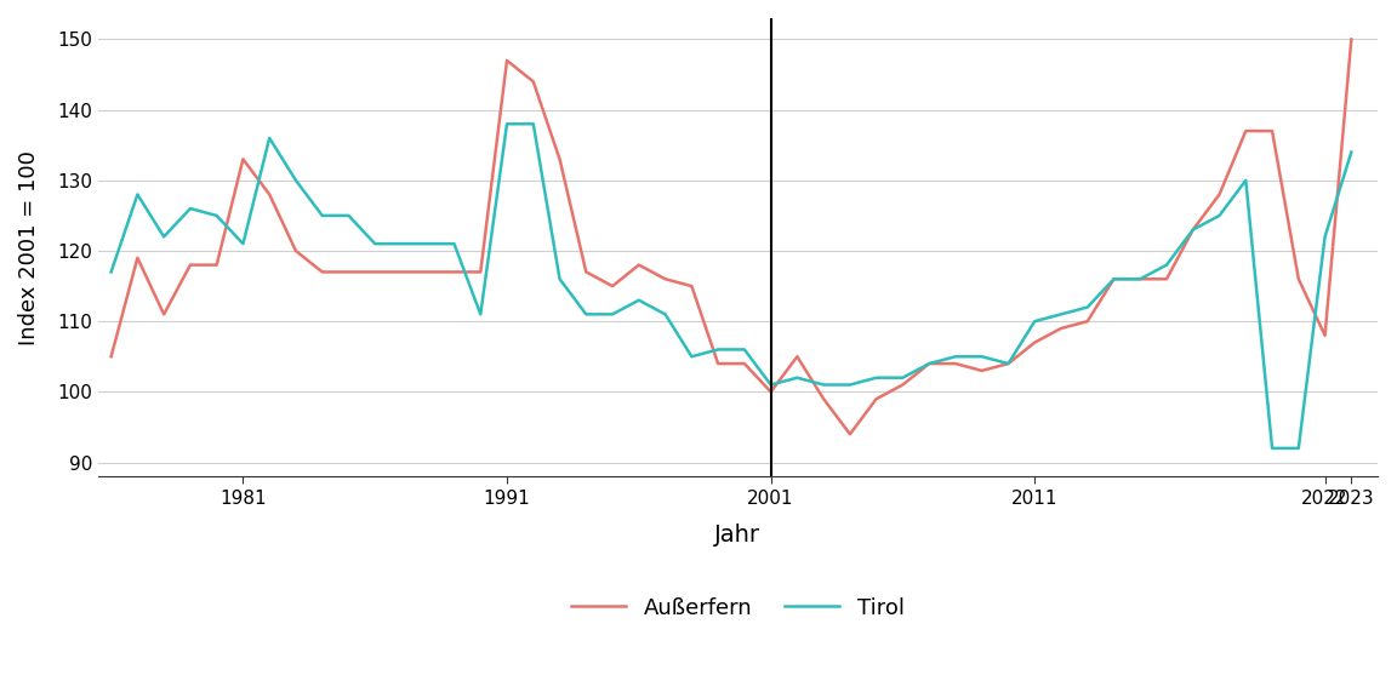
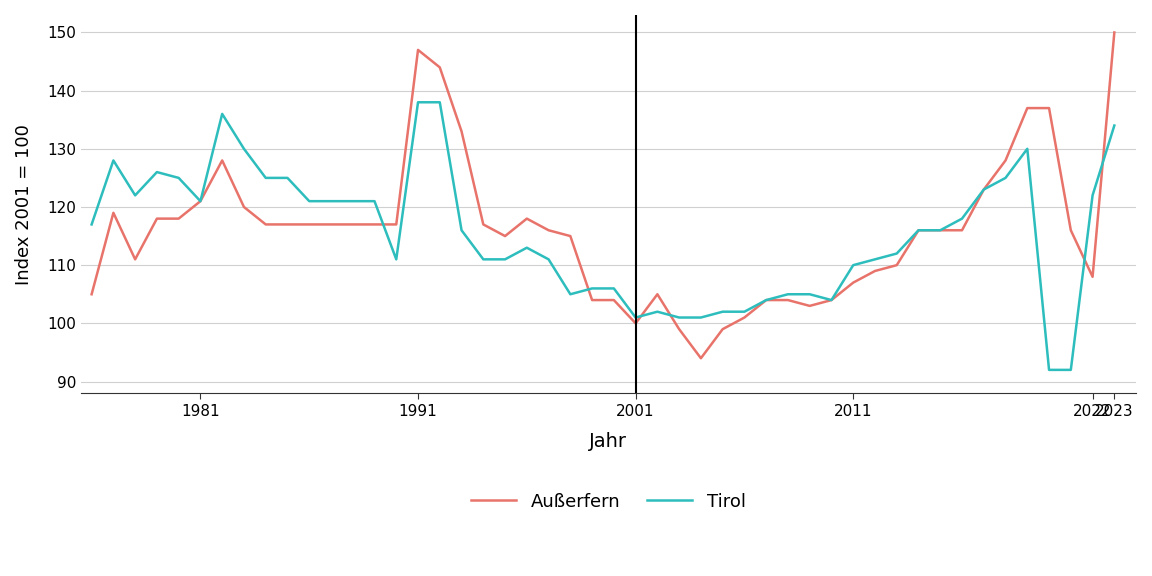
Außerfern/1981: 133 -> 121
